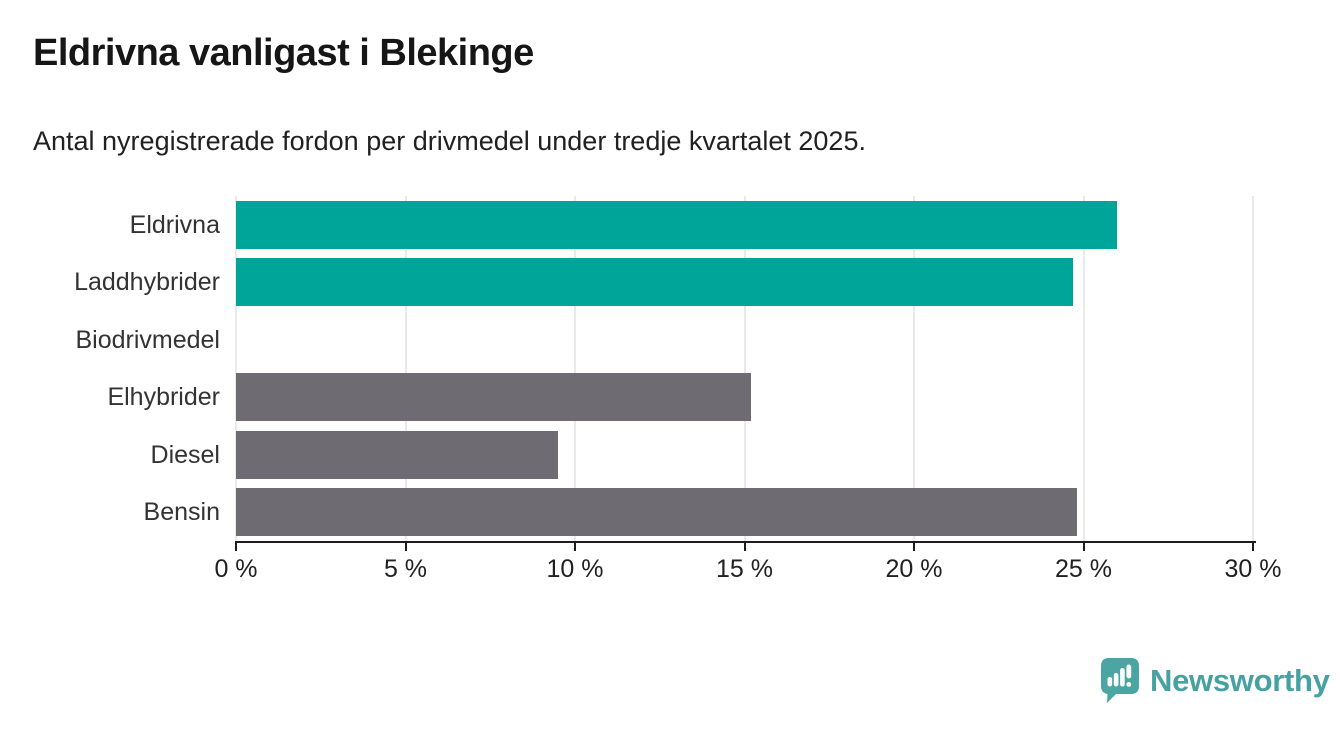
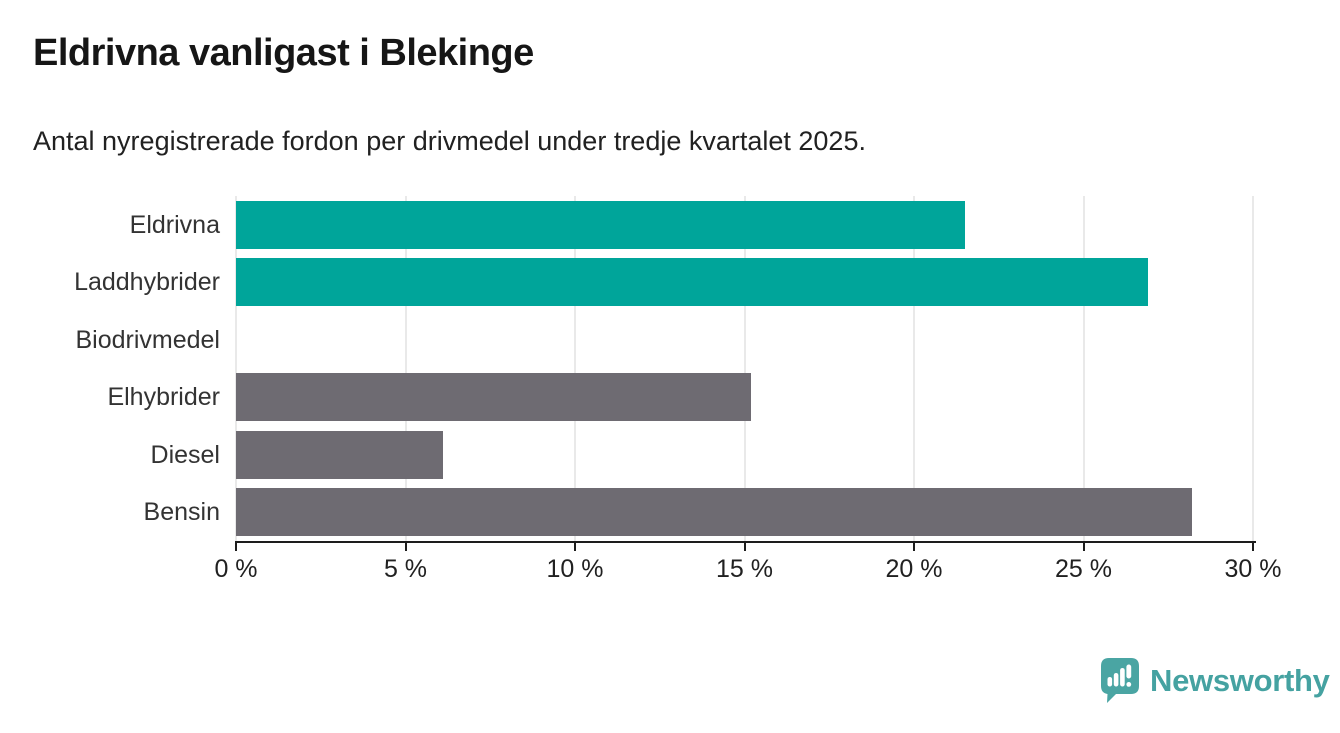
Eldrivna: 26.0% -> 21.5%
Laddhybrider: 24.7% -> 26.9%
Diesel: 9.5% -> 6.1%
Bensin: 24.8% -> 28.2%
